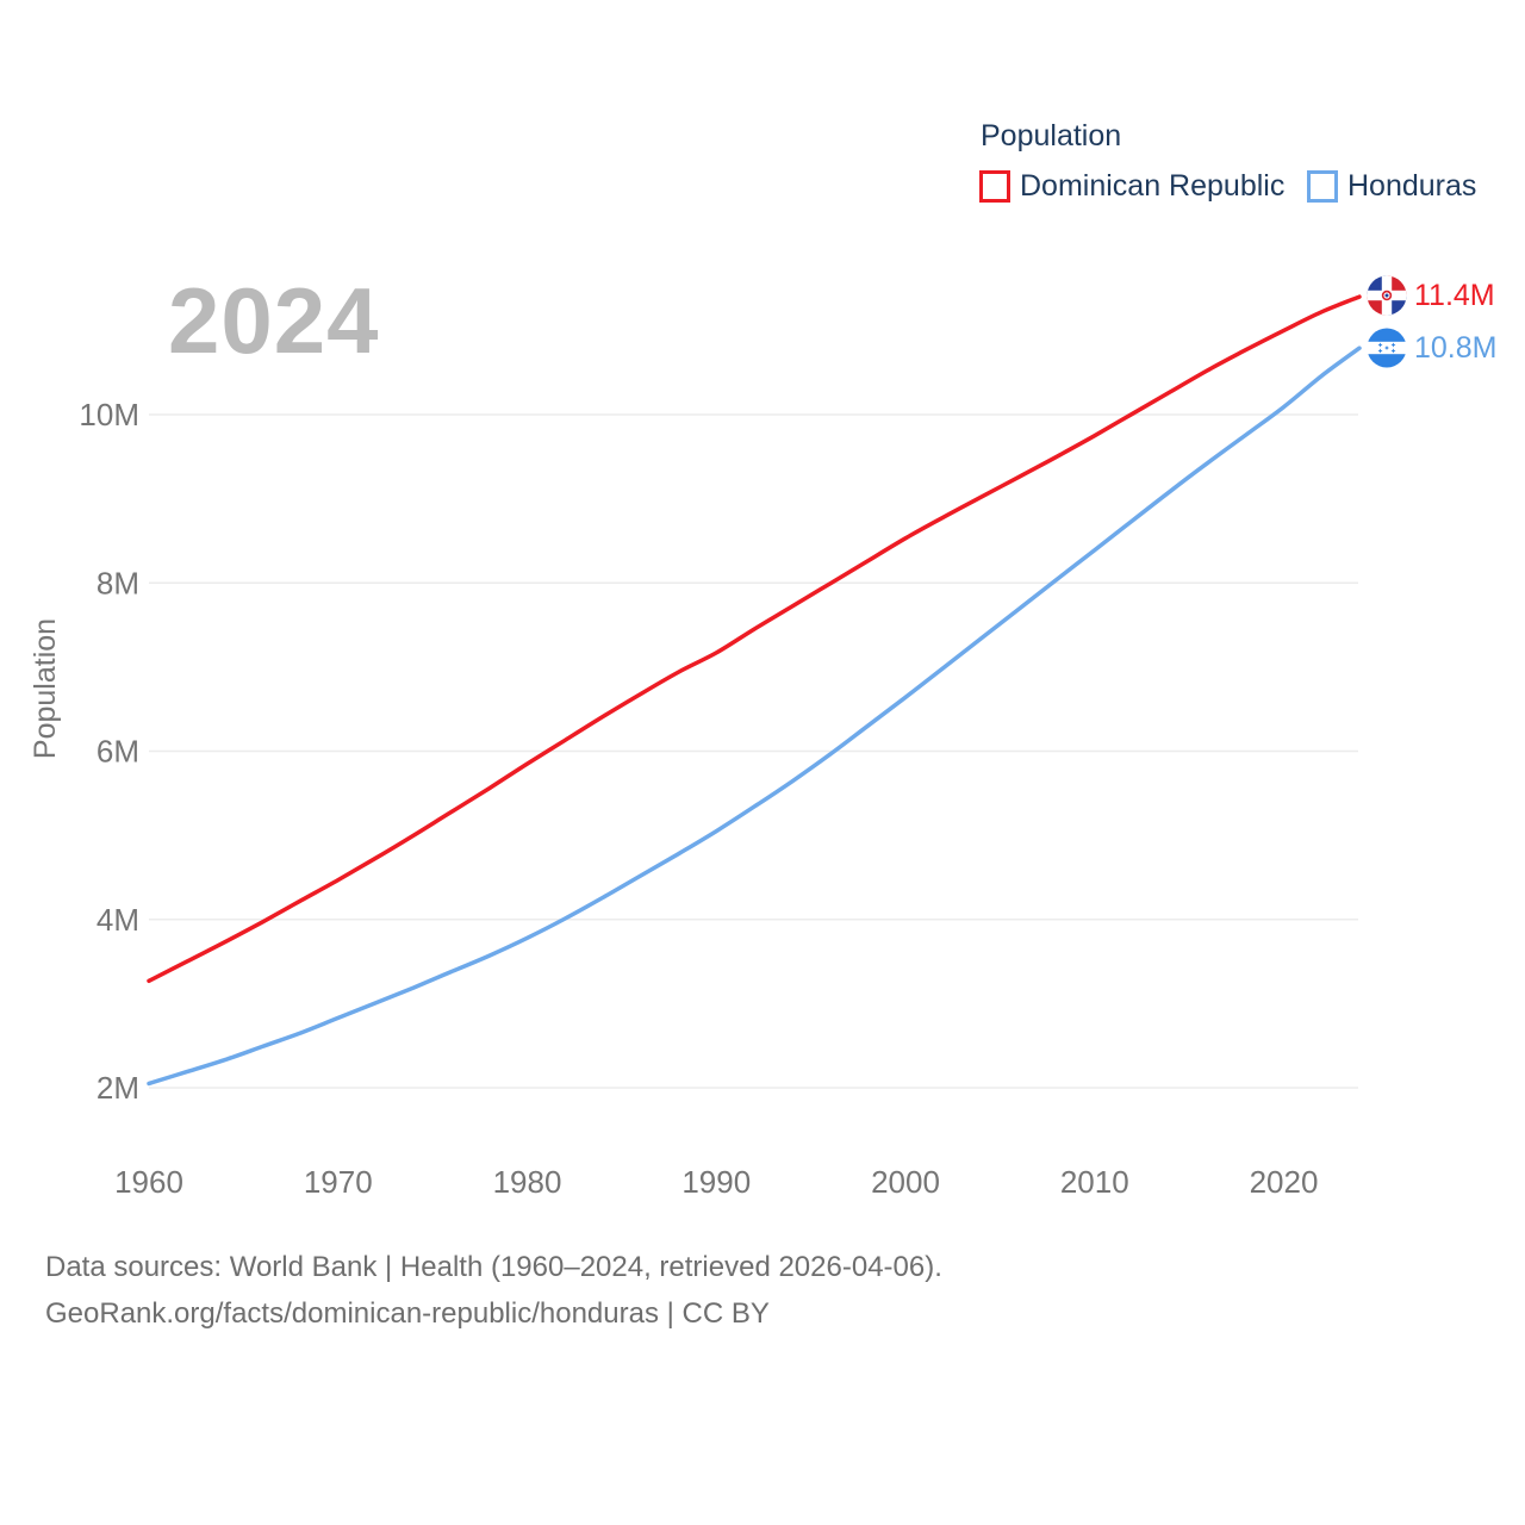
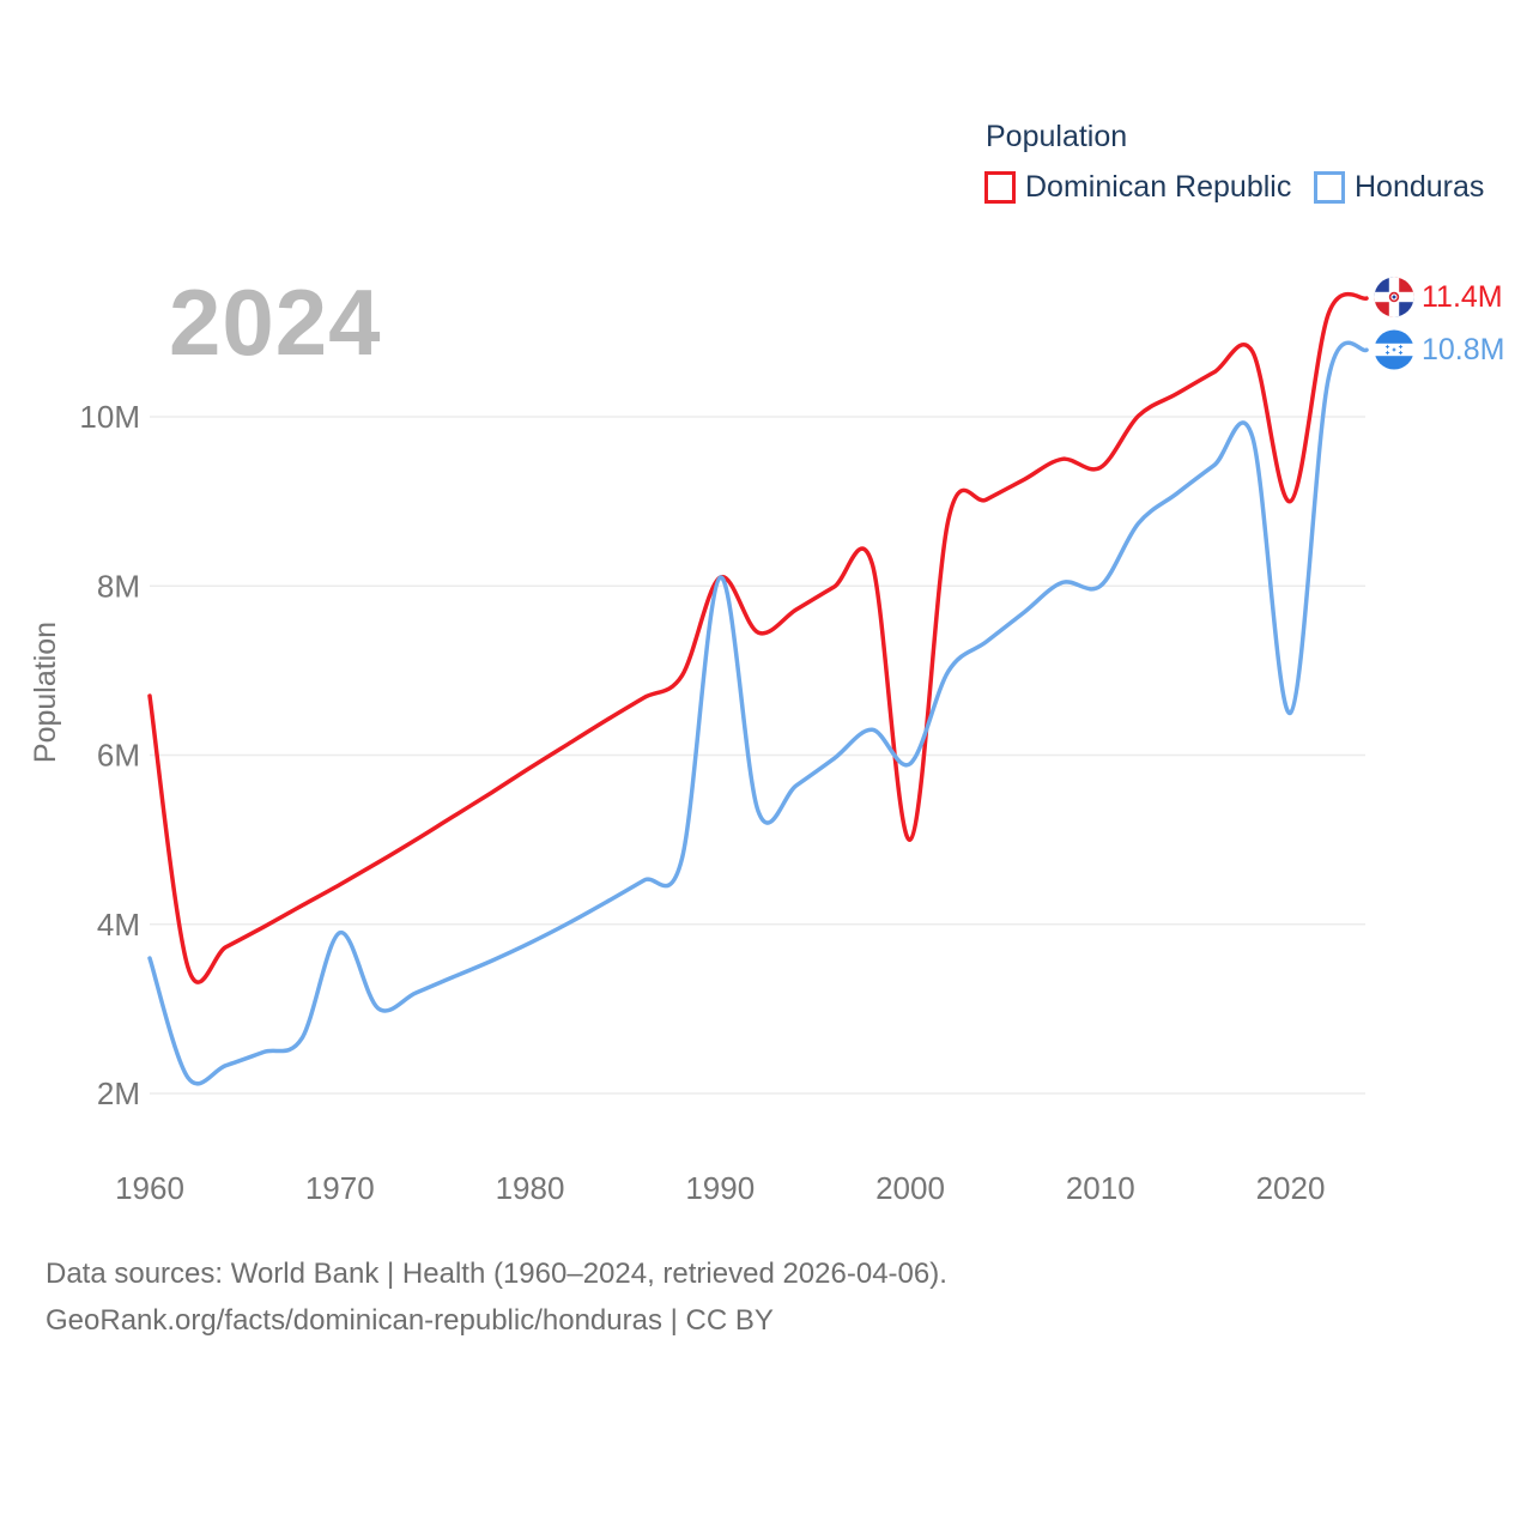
Dominican Republic/1960: 3.3M -> 6.7M
Honduras/1960: 2.0M -> 3.6M
Honduras/1970: 2.8M -> 3.9M
Dominican Republic/1990: 7.2M -> 8.1M
Honduras/1990: 5.0M -> 8.1M
Dominican Republic/2000: 8.5M -> 5.0M
Honduras/2000: 6.6M -> 5.9M
Dominican Republic/2010: 9.8M -> 9.4M
Honduras/2010: 8.4M -> 8.0M
Dominican Republic/2020: 11.0M -> 9.0M
Honduras/2020: 10.1M -> 6.5M
